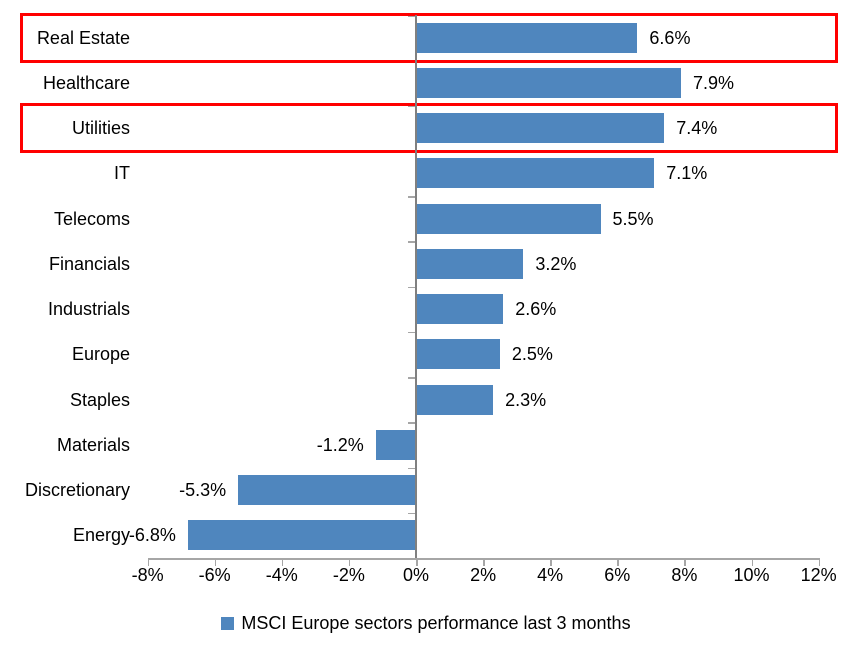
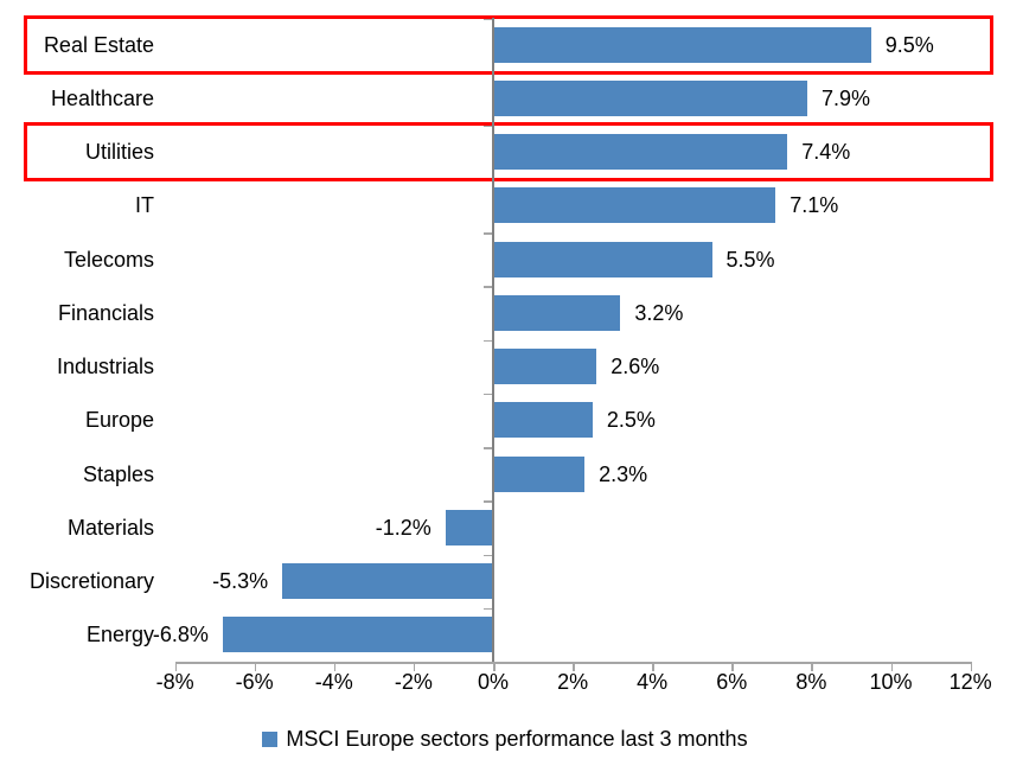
Real Estate: 6.6% -> 9.5%
